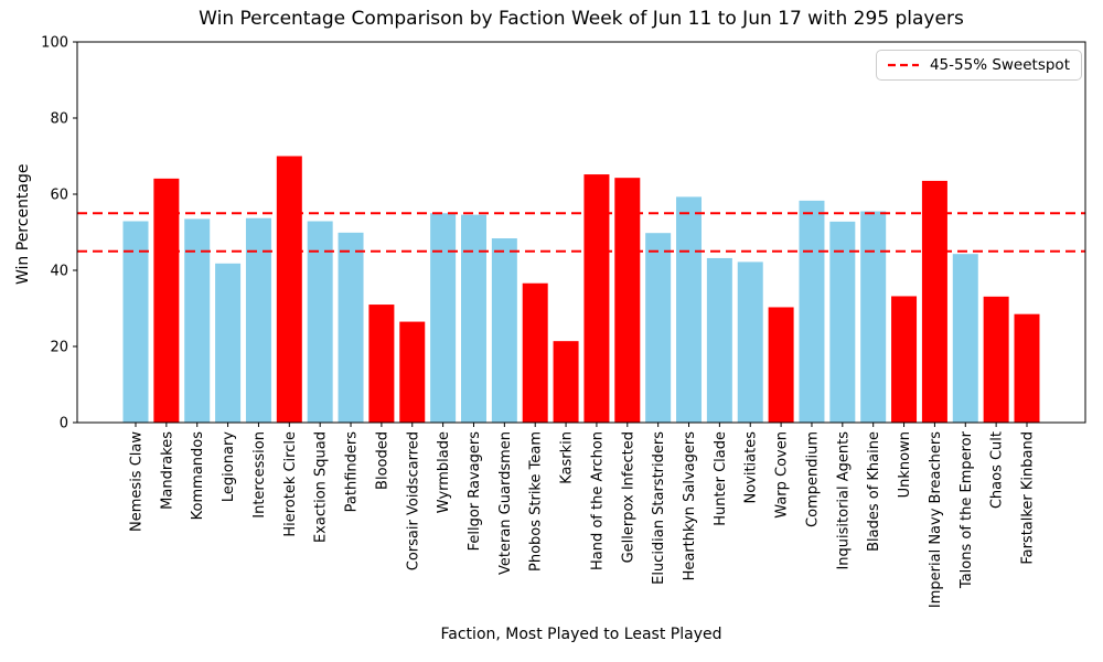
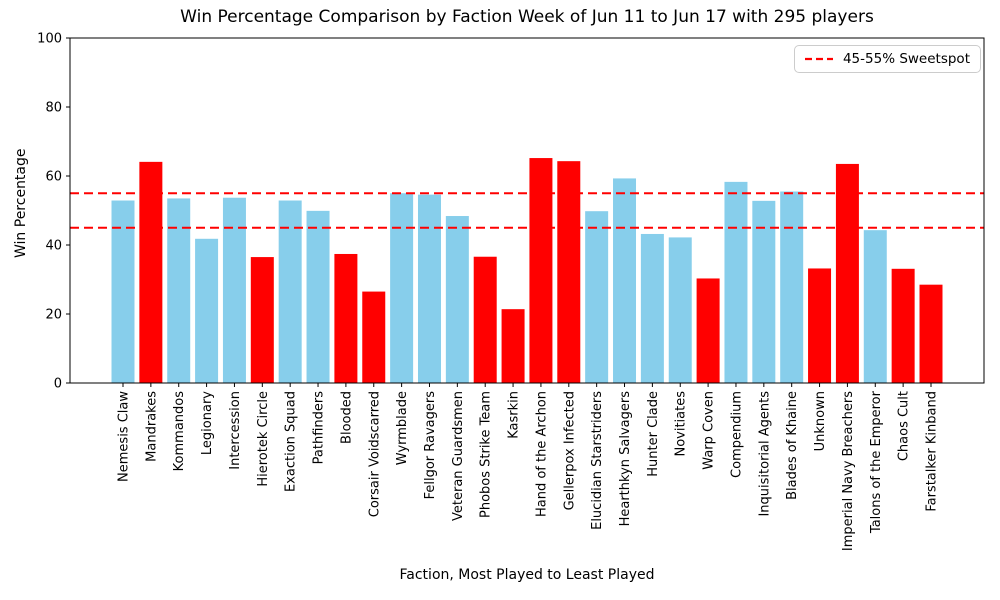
Hierotek Circle: 70 -> 36
Blooded: 31 -> 37
